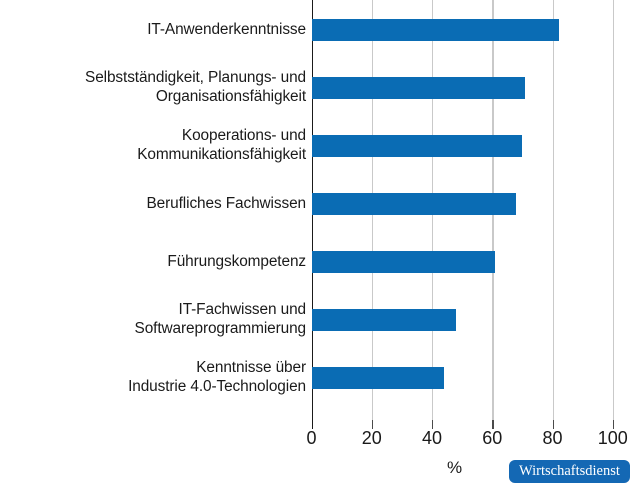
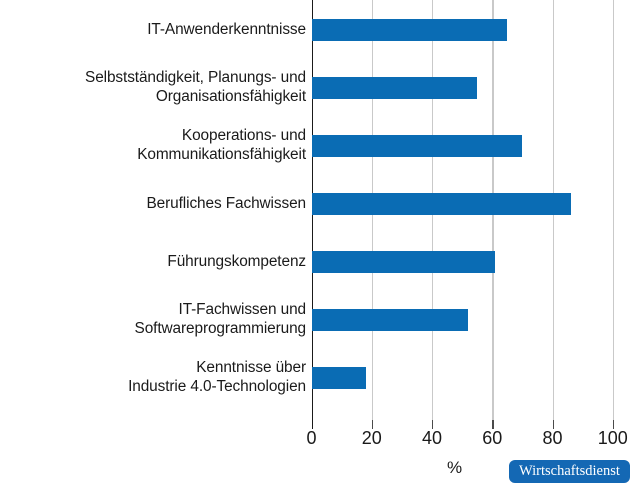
IT-Anwenderkenntnisse: 82 -> 65
Selbstständigkeit, Planungs- und Organisationsfähigkeit: 71 -> 55
Berufliches Fachwissen: 68 -> 86
IT-Fachwissen und Softwareprogrammierung: 48 -> 52
Kenntnisse über Industrie 4.0-Technologien: 44 -> 18
